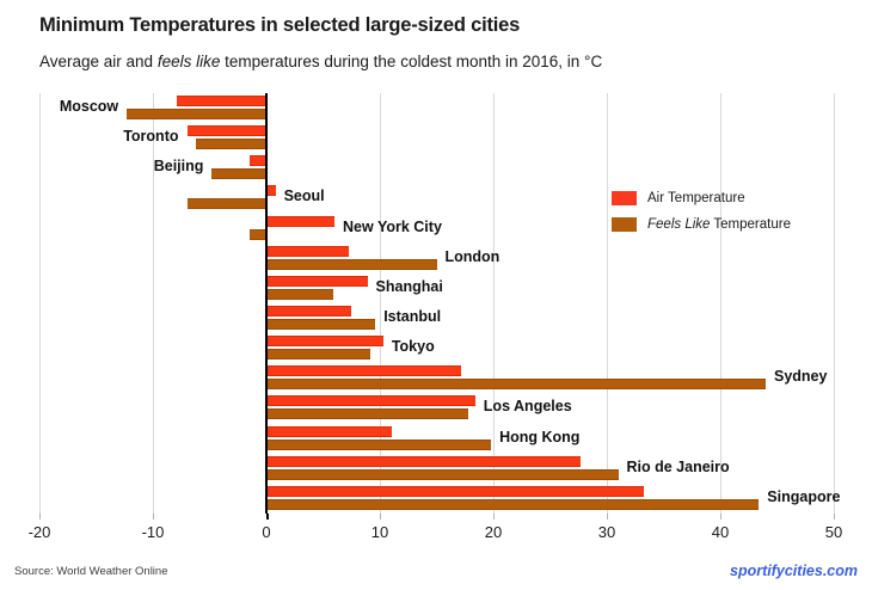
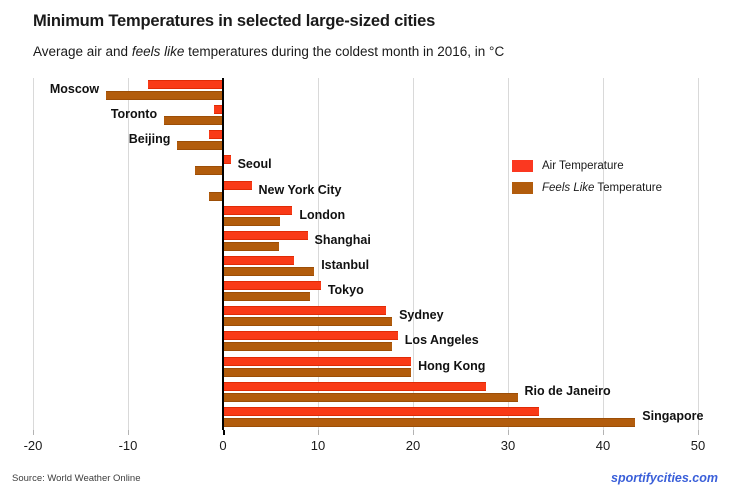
Air Temperature/Toronto: -7 -> -1
Feels Like Temperature/Seoul: -7 -> -3
Air Temperature/New York City: 6 -> 3
Feels Like Temperature/London: 15 -> 6
Feels Like Temperature/Sydney: 44 -> 18
Air Temperature/Hong Kong: 11 -> 20
